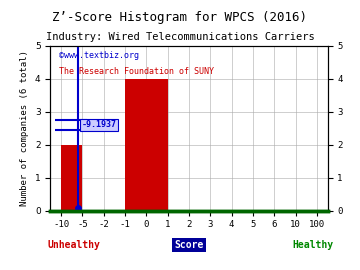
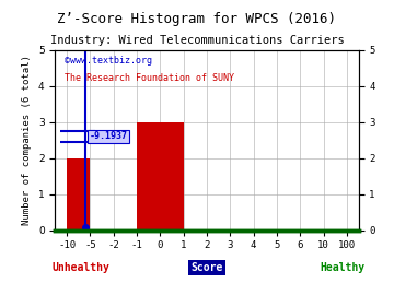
0: 4 -> 3
